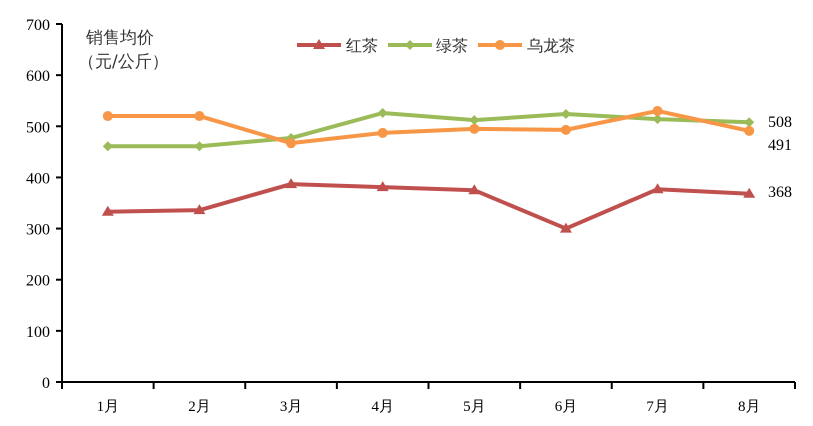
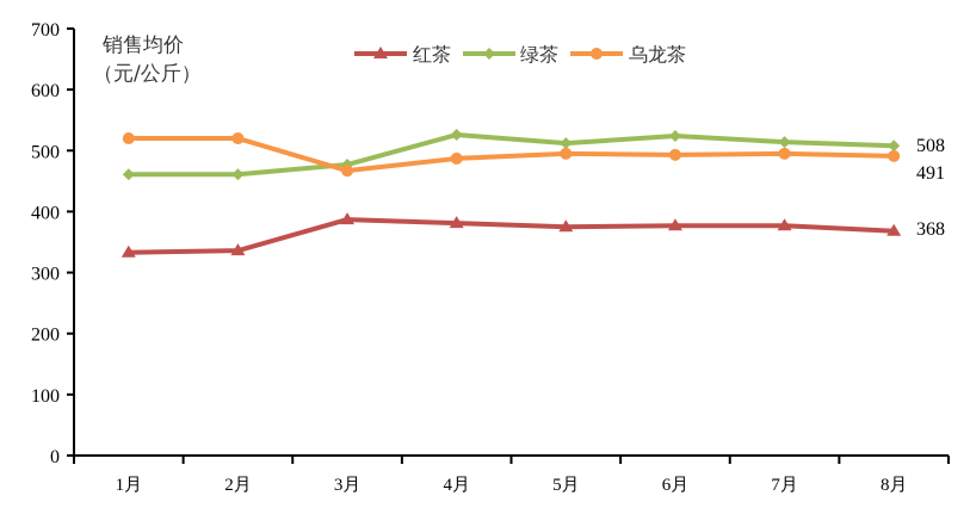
红茶/6月: 300 -> 380
乌龙茶/7月: 530 -> 500
